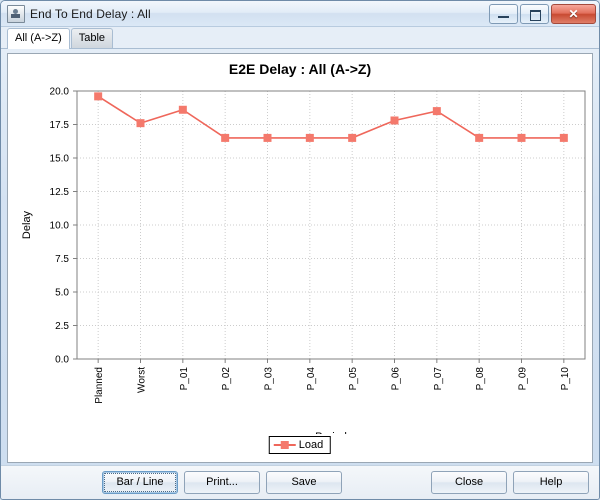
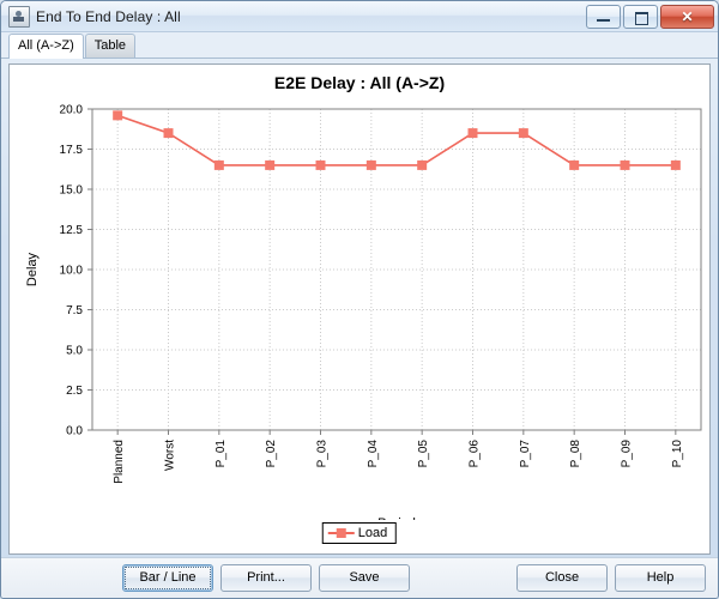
Worst: 17.6 -> 18.5
P_01: 18.6 -> 16.5
P_06: 17.8 -> 18.5
